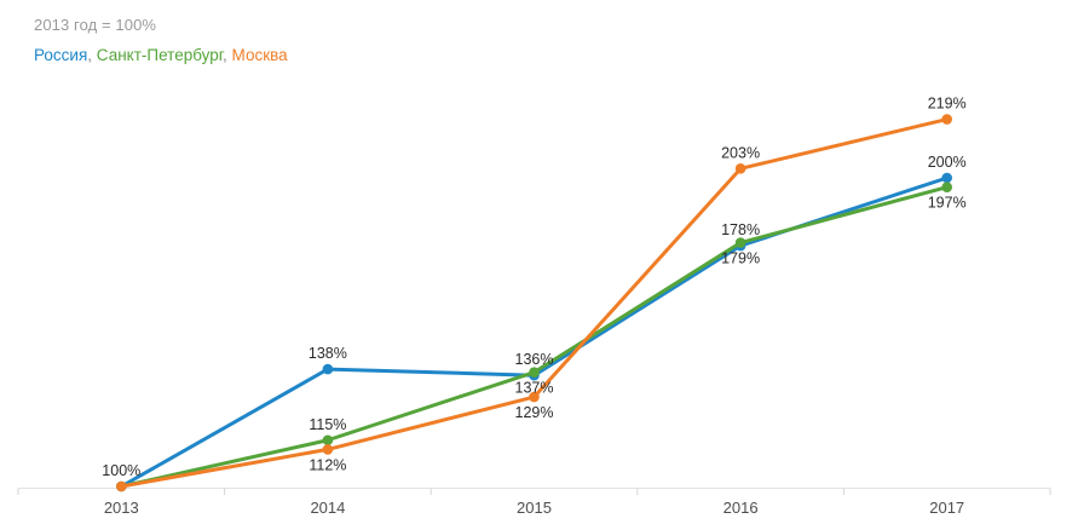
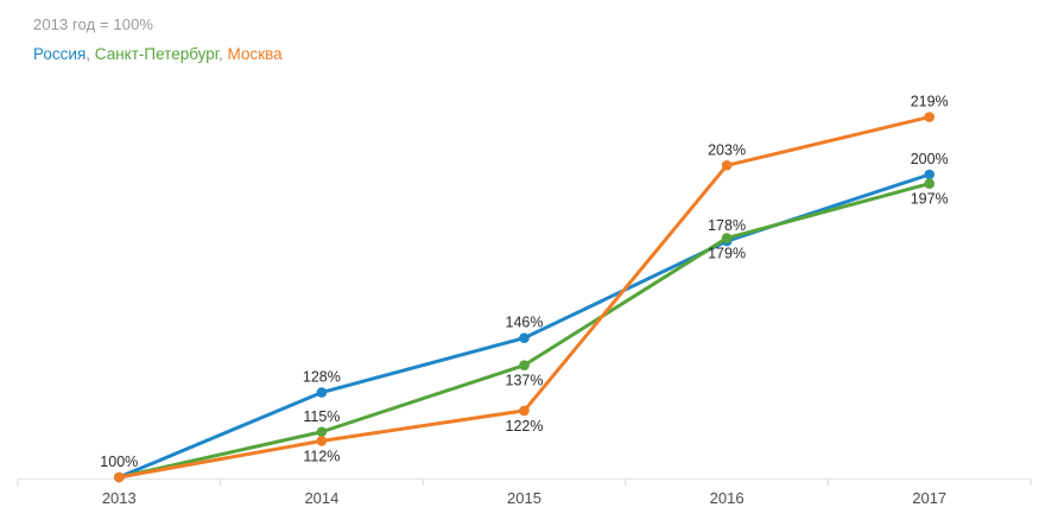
Россия/2014: 138% -> 128%
Россия/2015: 136% -> 146%
Москва/2015: 129% -> 122%
